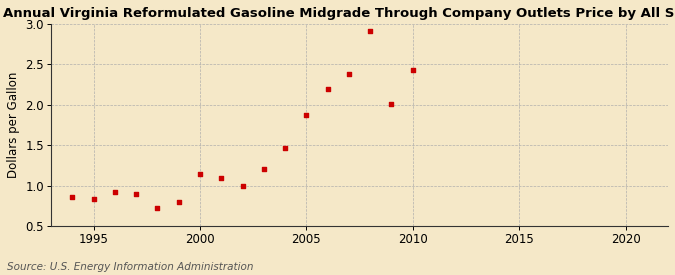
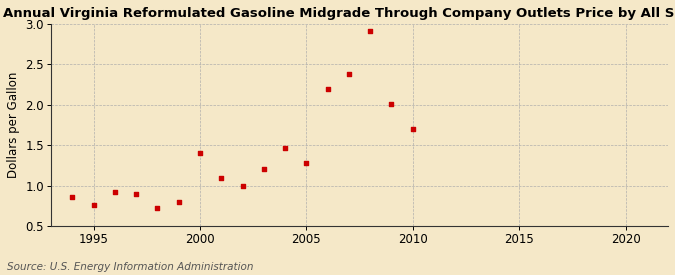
1995: 0.84 -> 0.76
2000: 1.15 -> 1.40
2005: 1.87 -> 1.28
2010: 2.43 -> 1.70
